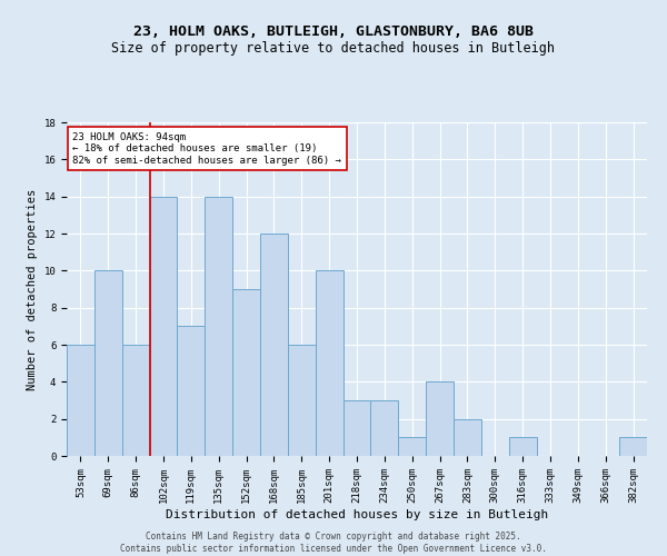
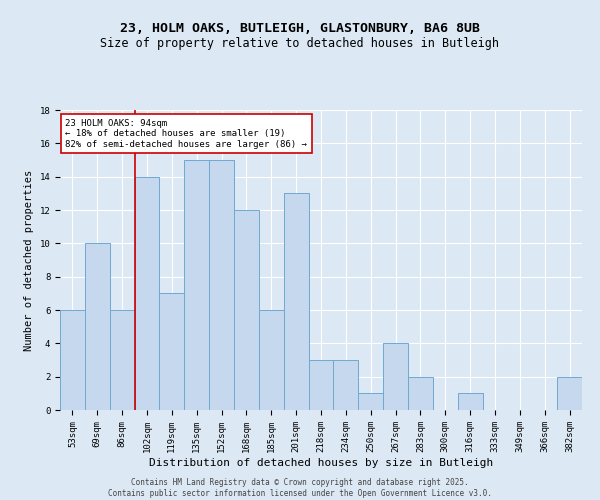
135sqm: 14 -> 15
152sqm: 9 -> 15
201sqm: 10 -> 13
382sqm: 1 -> 2
